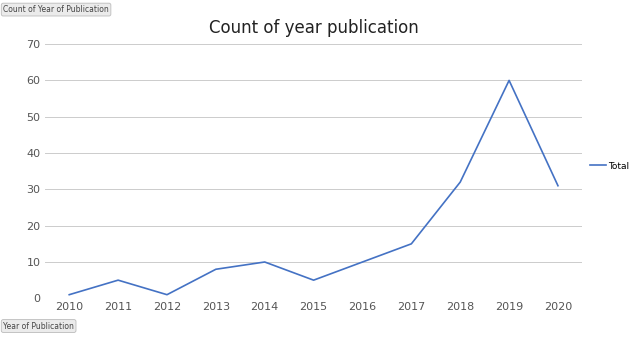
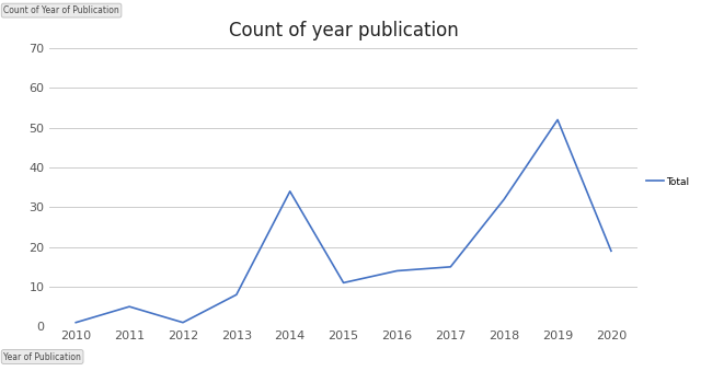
2014: 10 -> 34
2015: 5 -> 11
2016: 10 -> 14
2019: 60 -> 52
2020: 31 -> 19
